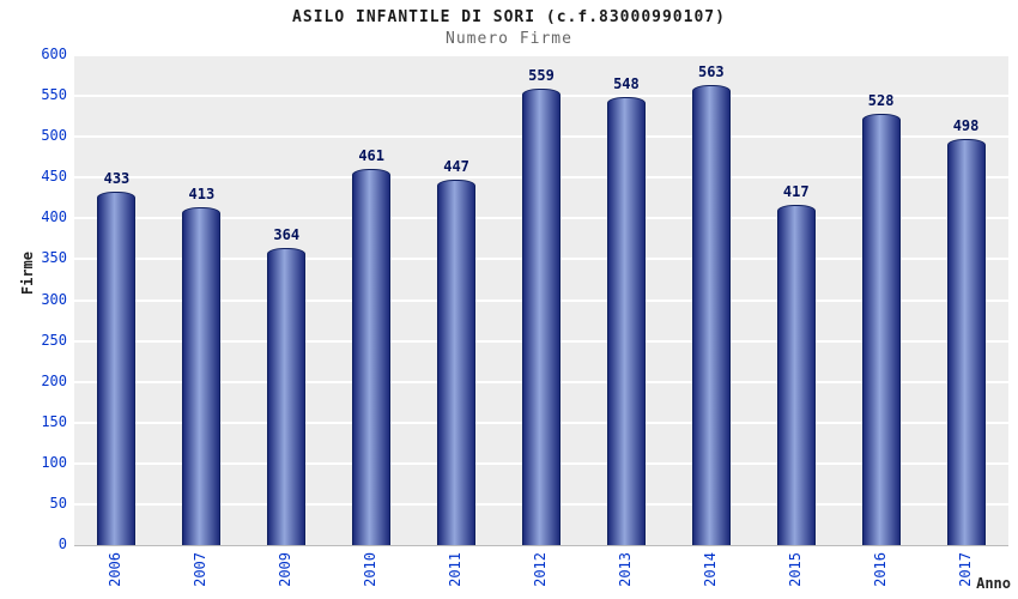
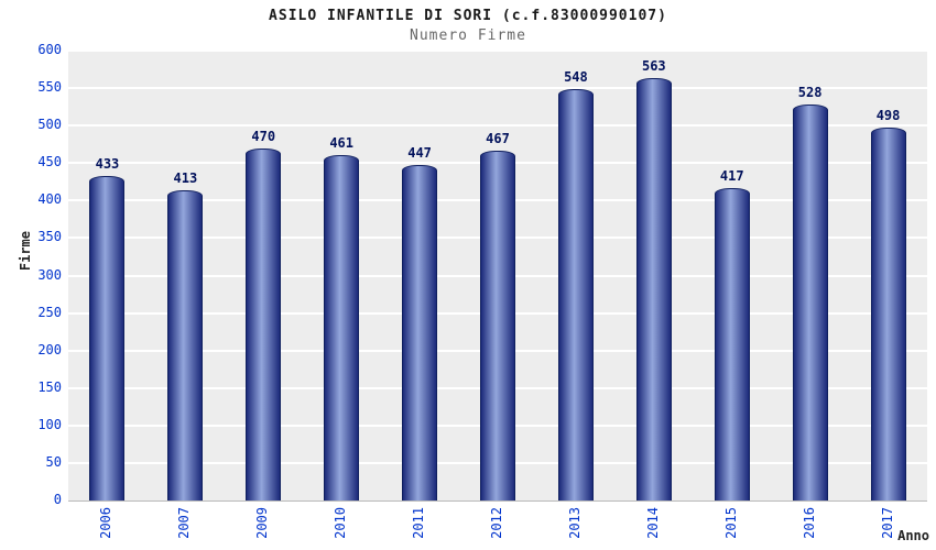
2009: 364 -> 470
2012: 559 -> 467
